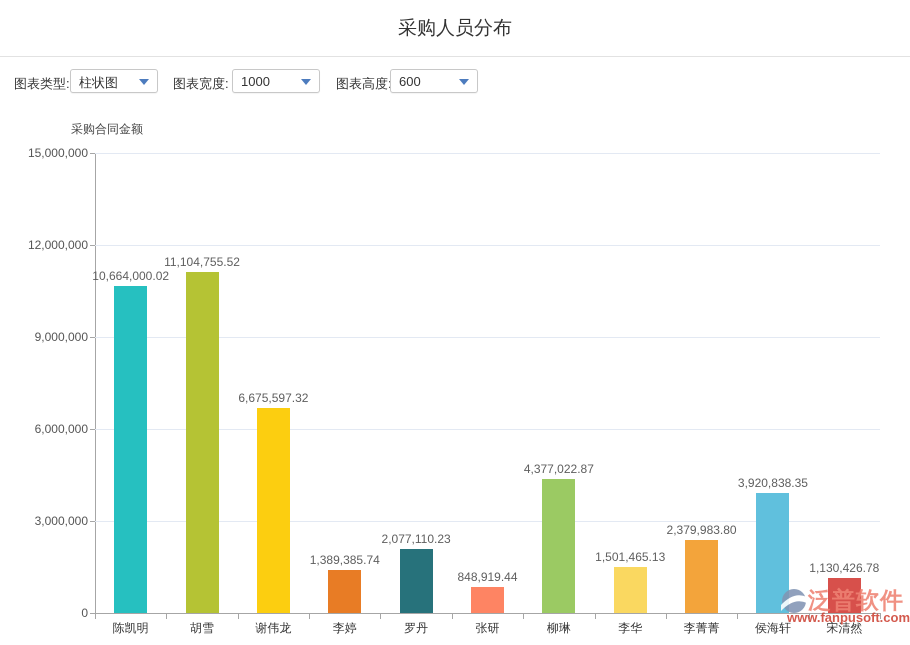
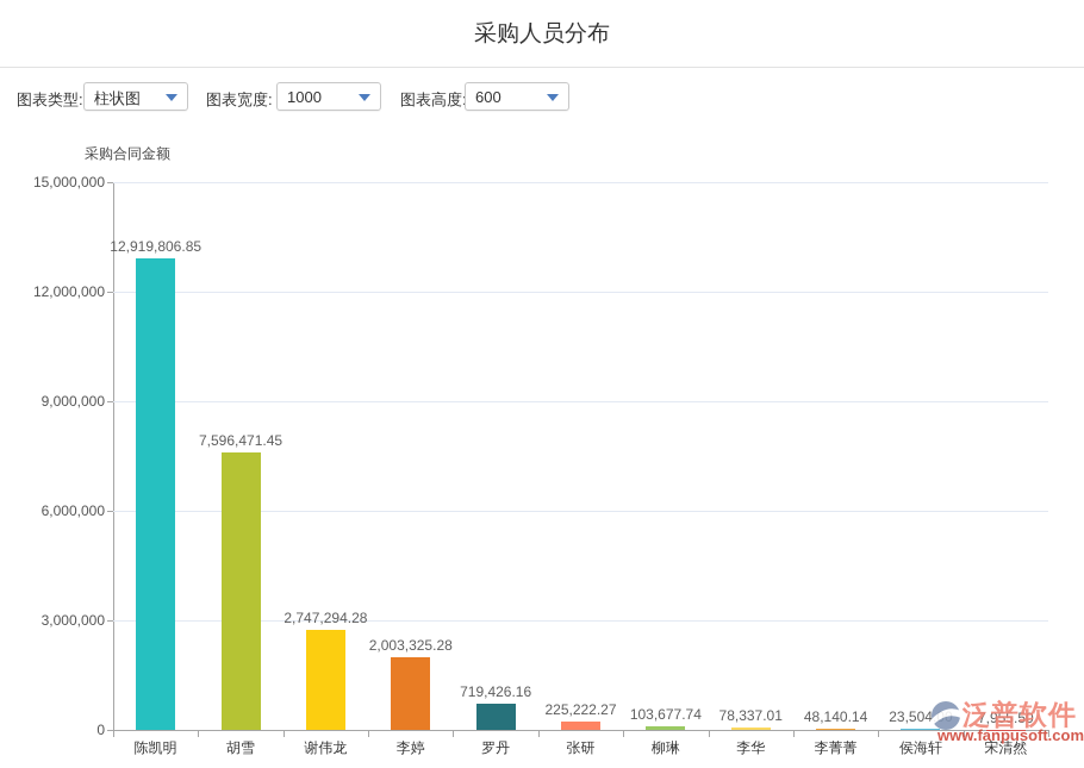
陈凯明: 10,664,000.02 -> 12,919,806.85
胡雪: 11,104,755.52 -> 7,596,471.45
谢伟龙: 6,675,597.32 -> 2,747,294.28
李婷: 1,389,385.74 -> 2,003,325.28
罗丹: 2,077,110.23 -> 719,426.16
张研: 848,919.44 -> 225,222.27
柳琳: 4,377,022.87 -> 103,677.74
李华: 1,501,465.13 -> 78,337.01
李菁菁: 2,379,983.80 -> 48,140.14
侯海轩: 3,920,838.35 -> 23,504.00
宋清然: 1,130,426.78 -> 7,955.50
